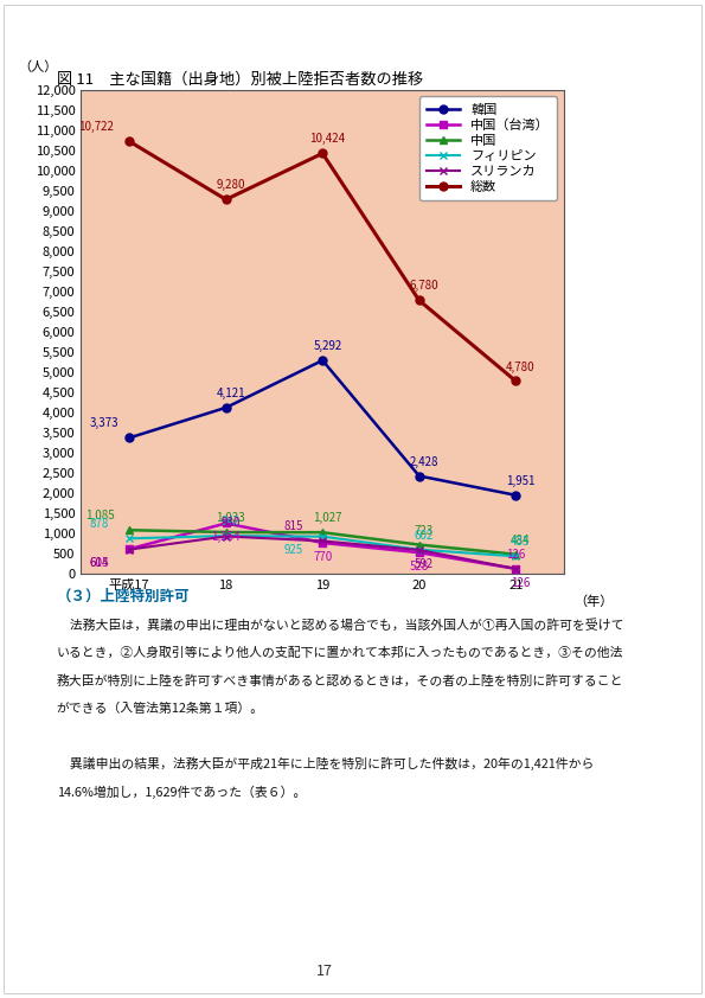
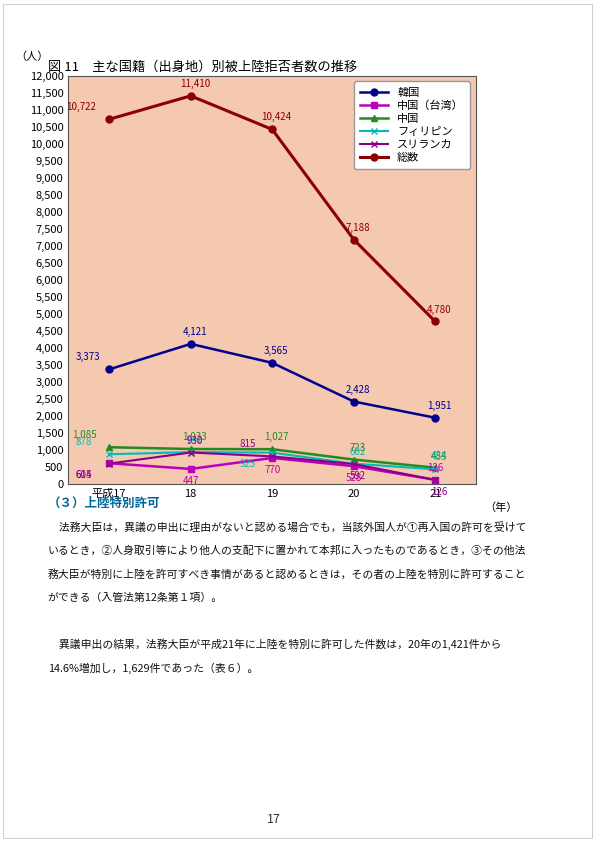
中国（台湾）/18: 1,254 -> 447
総数/18: 9,280 -> 11,410
韓国/19: 5,292 -> 3,565
総数/20: 6,780 -> 7,188
